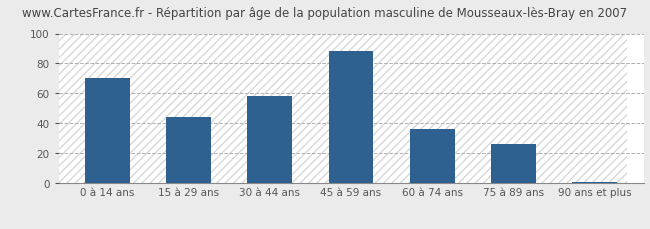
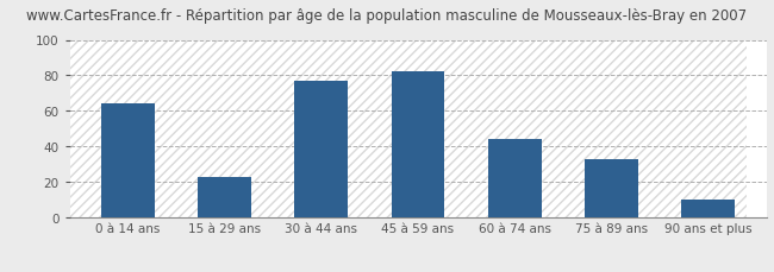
0 à 14 ans: 70 -> 64
15 à 29 ans: 44 -> 23
30 à 44 ans: 58 -> 77
45 à 59 ans: 88 -> 82
60 à 74 ans: 36 -> 44
75 à 89 ans: 26 -> 33
90 ans et plus: 1 -> 10
